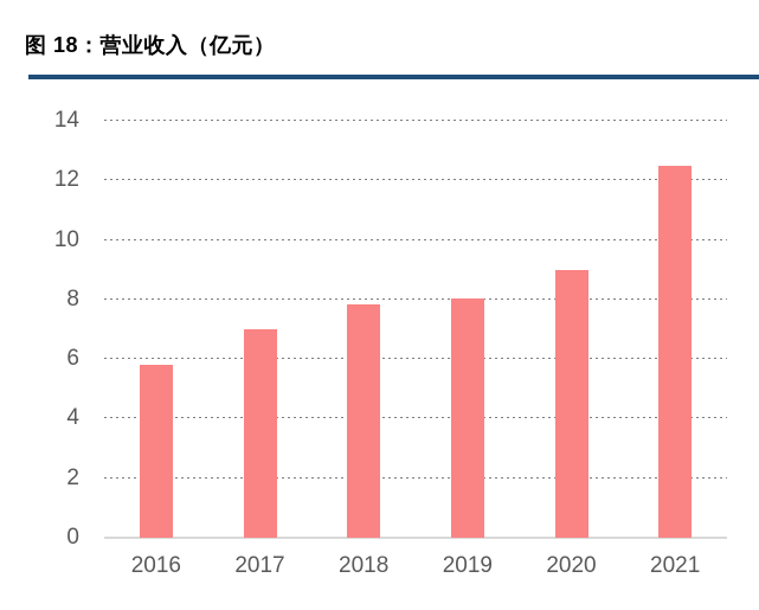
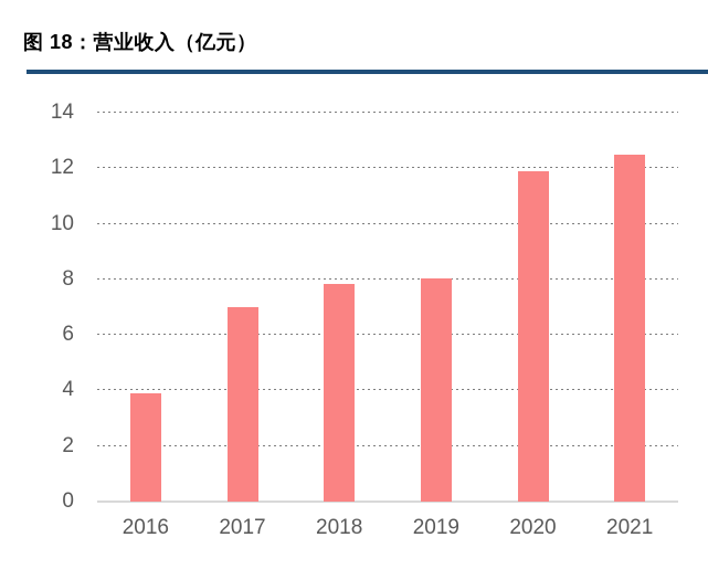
2016: 5.8 -> 3.9
2020: 9.0 -> 11.9
